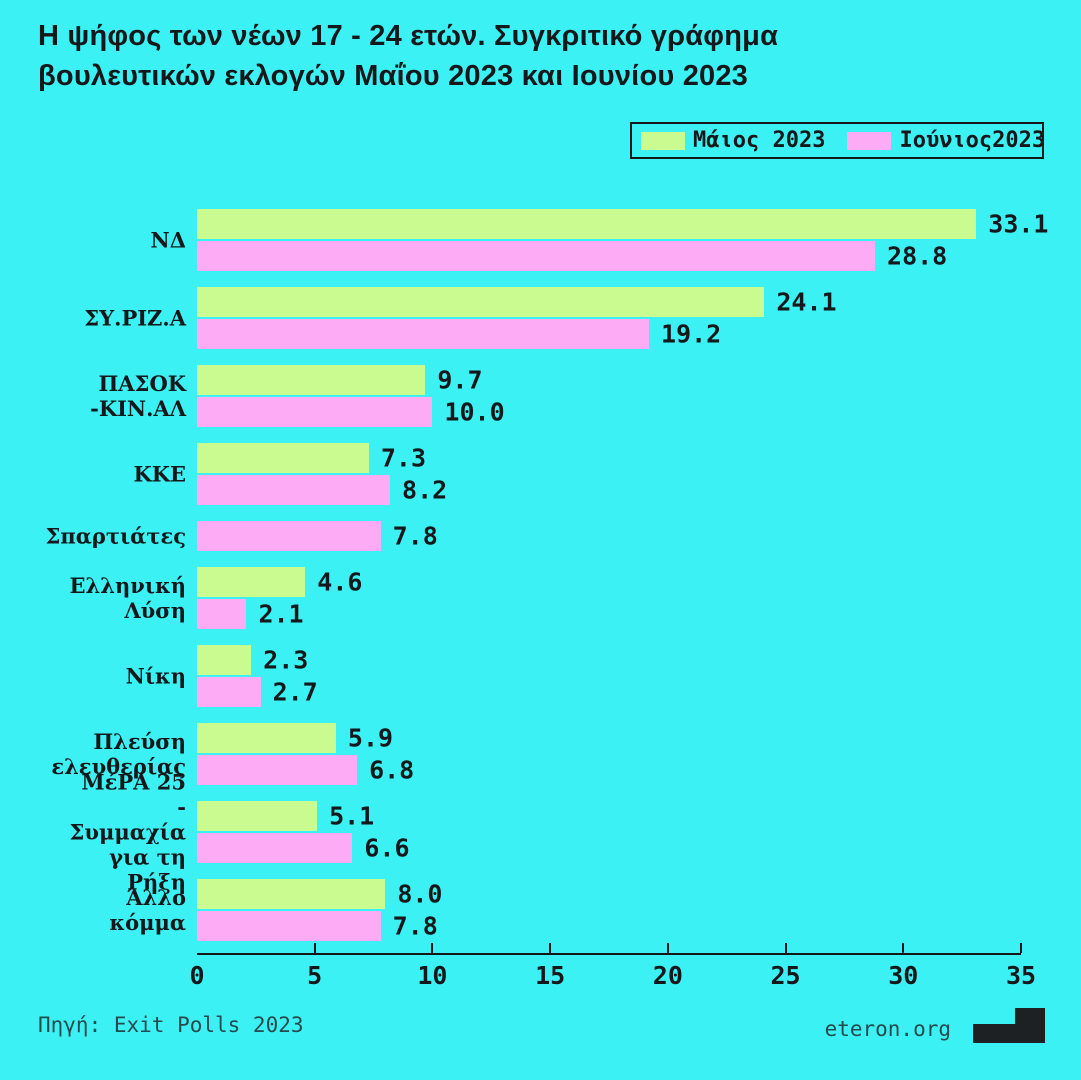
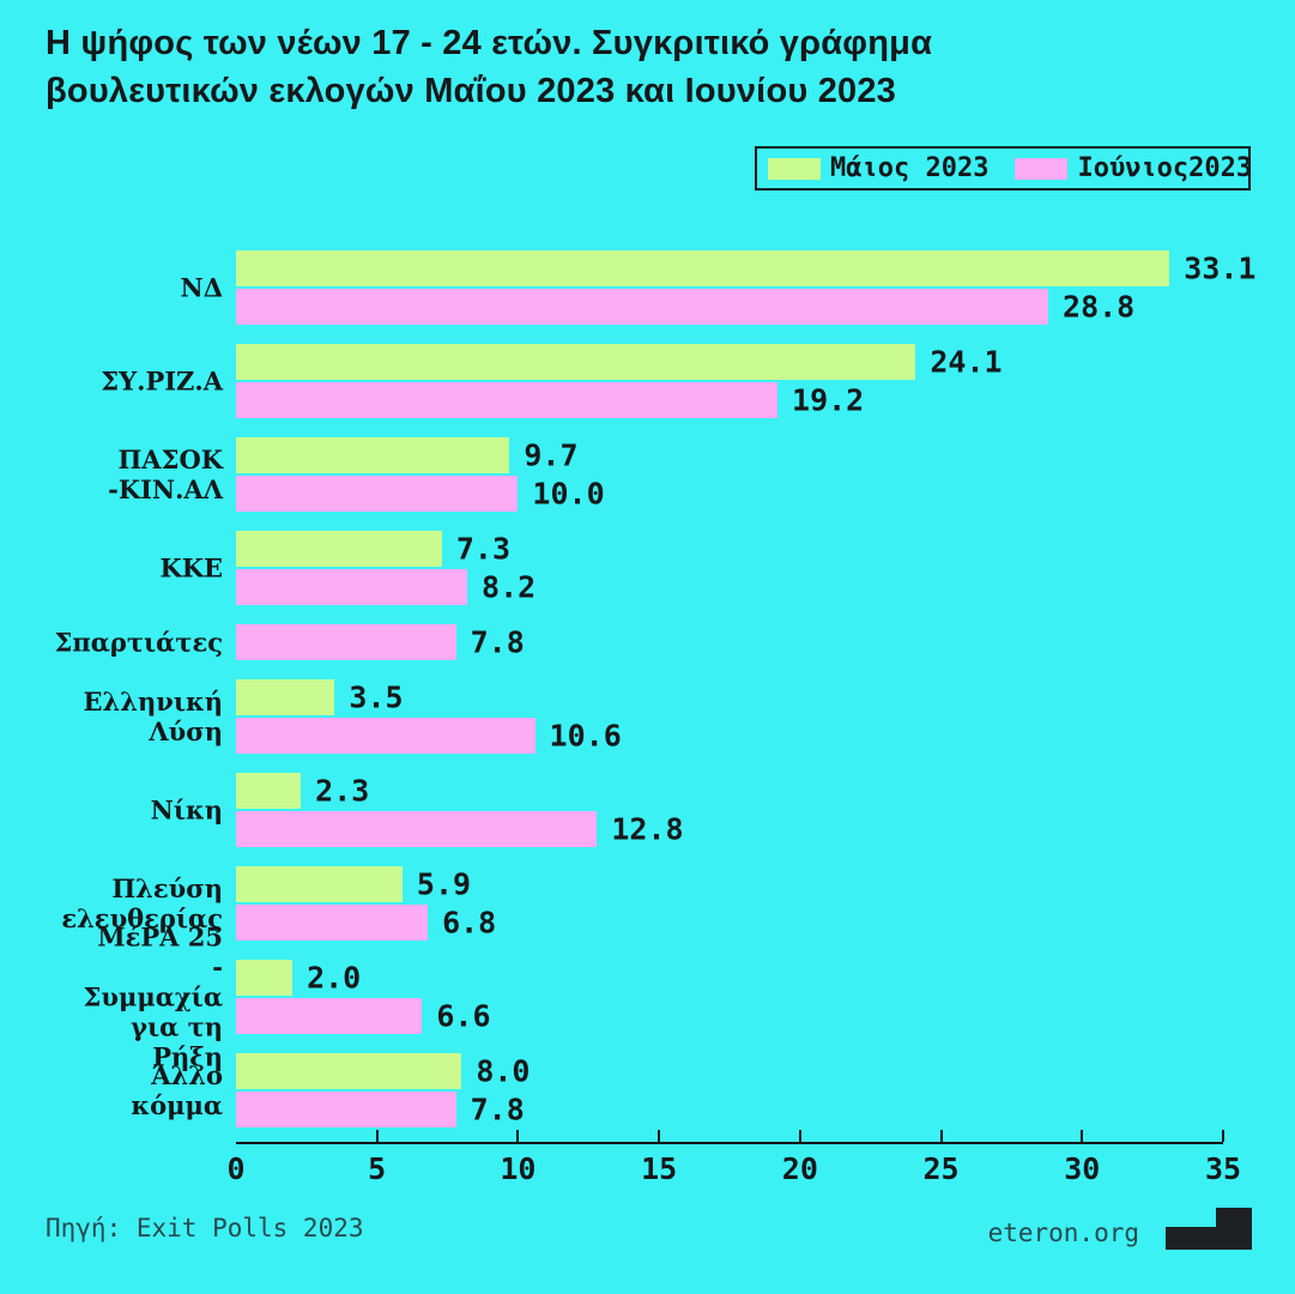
Μάιος 2023/Ελληνική Λύση: 4.6 -> 3.5
Ιούνιος2023/Ελληνική Λύση: 2.1 -> 10.6
Ιούνιος2023/Νίκη: 2.7 -> 12.8
Μάιος 2023/ΜέΡΑ 25 - Συμμαχία για τη Ρήξη: 5.1 -> 2.0
